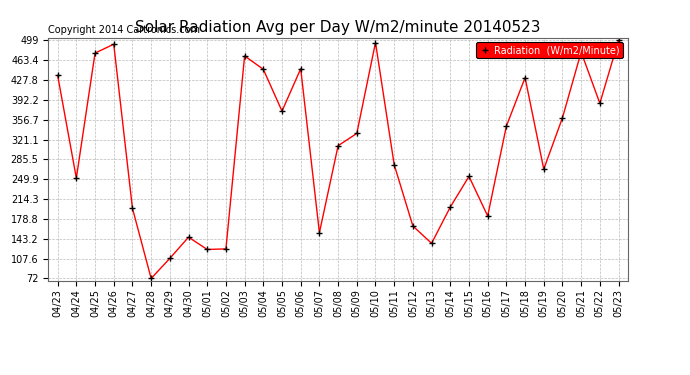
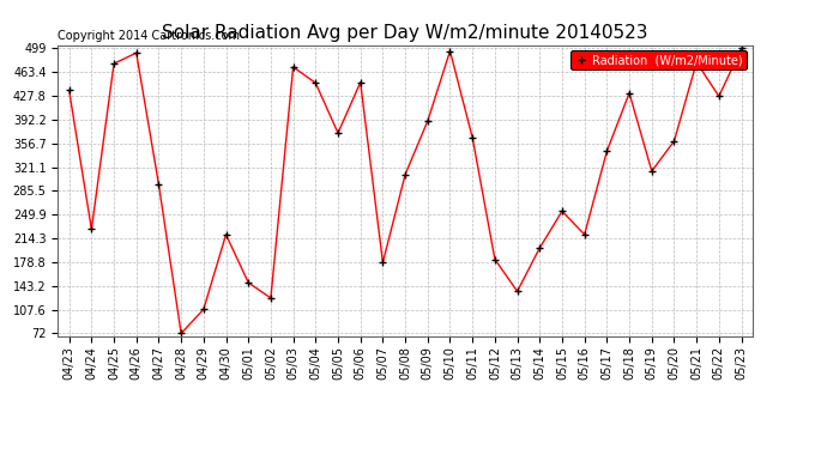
04/24: 252 -> 228
04/27: 198 -> 295
04/30: 146 -> 220
05/01: 124 -> 148
05/07: 154 -> 178
05/09: 332 -> 390
05/11: 276 -> 365
05/12: 166 -> 183
05/16: 184 -> 220
05/19: 268 -> 315
05/22: 386 -> 427
